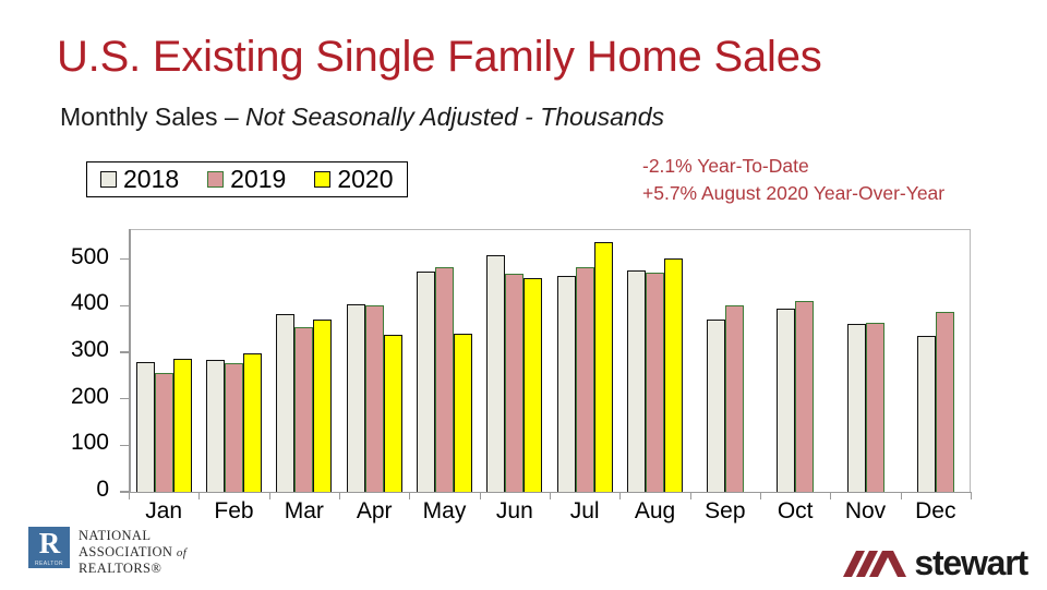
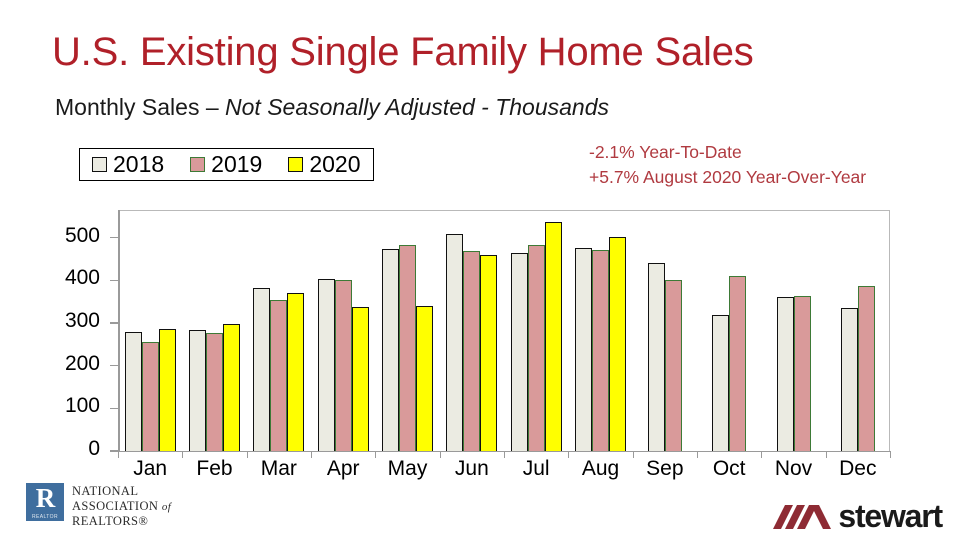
2018/Sep: 370 -> 440
2018/Oct: 390 -> 320
